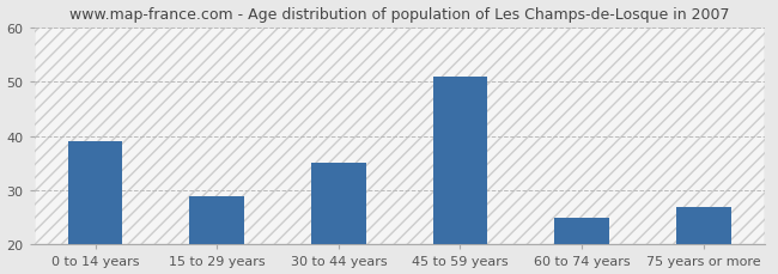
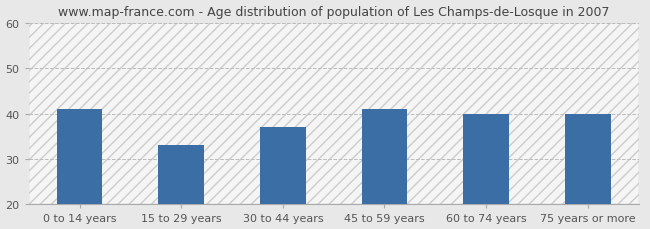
0 to 14 years: 39 -> 41
15 to 29 years: 29 -> 33
30 to 44 years: 35 -> 37
45 to 59 years: 51 -> 41
60 to 74 years: 25 -> 40
75 years or more: 27 -> 40
